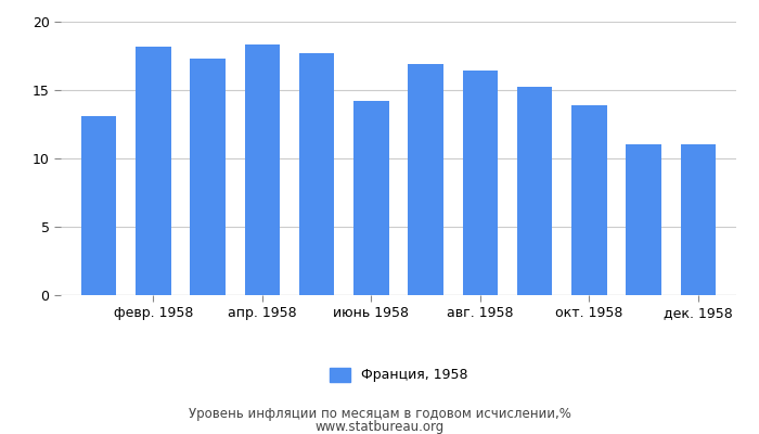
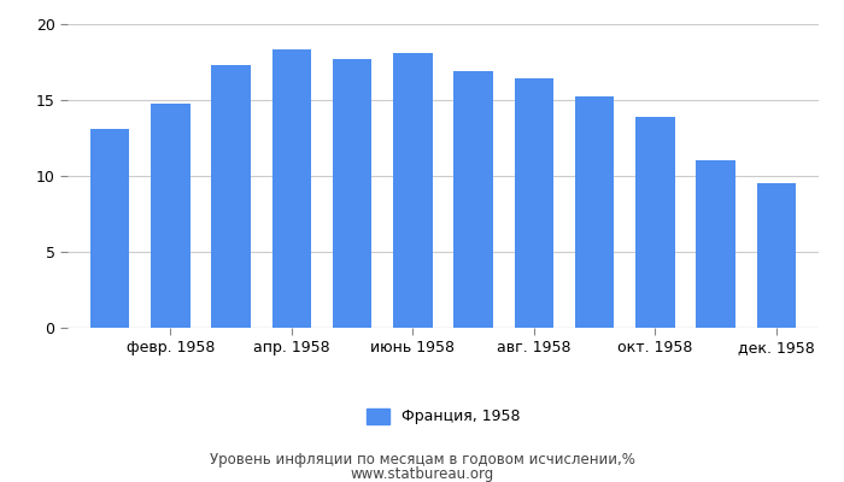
февр. 1958: 18.2 -> 14.8
июнь 1958: 14.2 -> 18.1
дек. 1958: 11.0 -> 9.5
